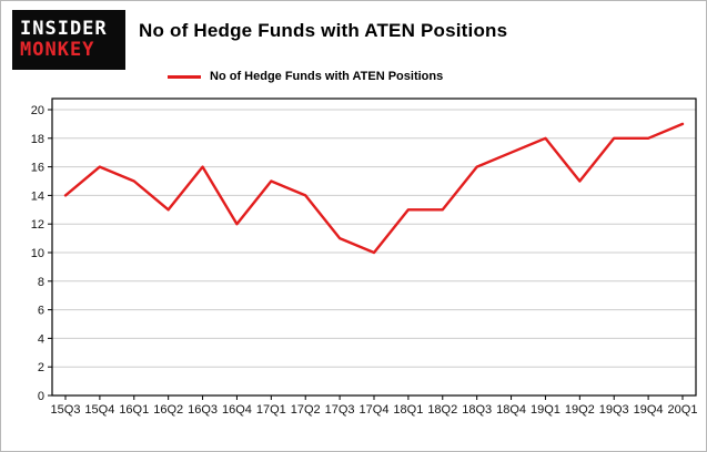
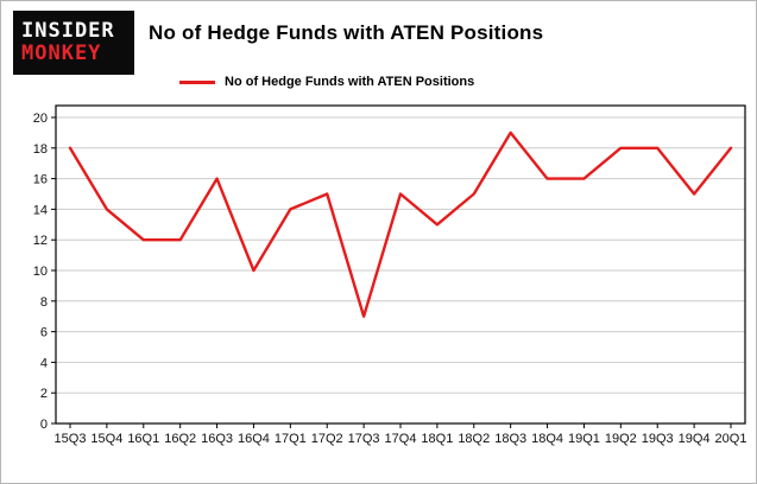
15Q3: 14 -> 18
15Q4: 16 -> 14
16Q1: 15 -> 12
16Q2: 13 -> 12
16Q4: 12 -> 10
17Q1: 15 -> 14
17Q2: 14 -> 15
17Q3: 11 -> 7
17Q4: 10 -> 15
18Q2: 13 -> 15
18Q3: 16 -> 19
18Q4: 17 -> 16
19Q1: 18 -> 16
19Q2: 15 -> 18
19Q4: 18 -> 15
20Q1: 19 -> 18
